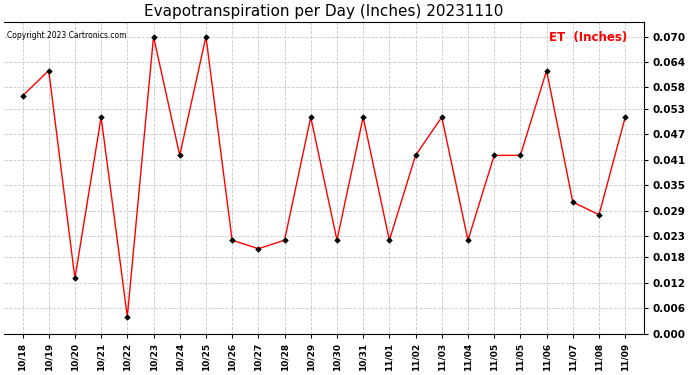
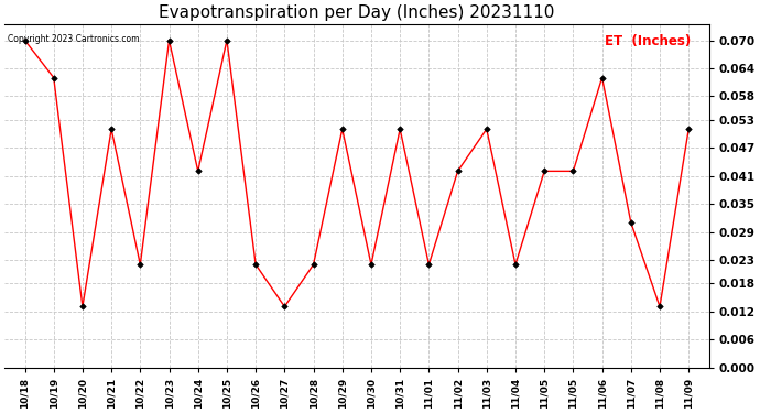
10/18: 0.056 -> 0.070
10/22: 0.004 -> 0.022
10/27: 0.020 -> 0.013
11/08: 0.028 -> 0.013
